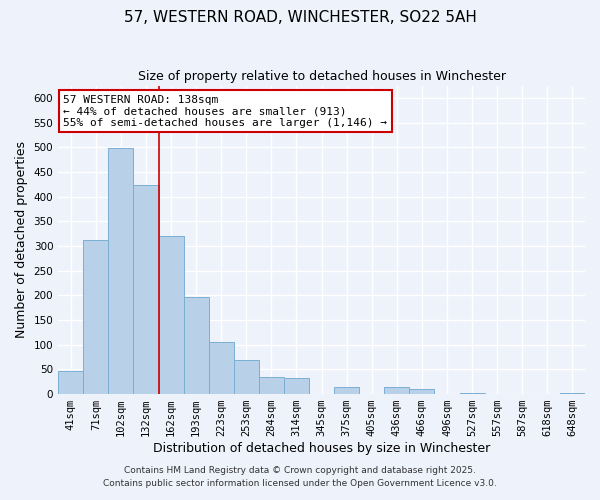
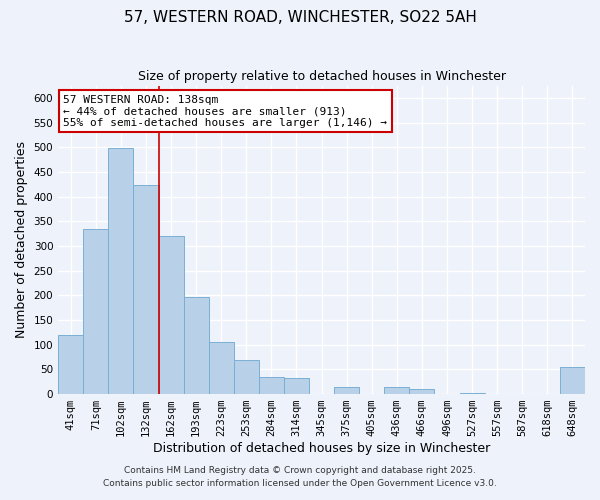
41sqm: 47 -> 120
71sqm: 313 -> 335
648sqm: 2 -> 55
